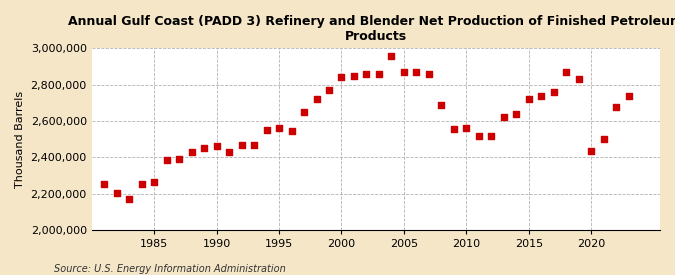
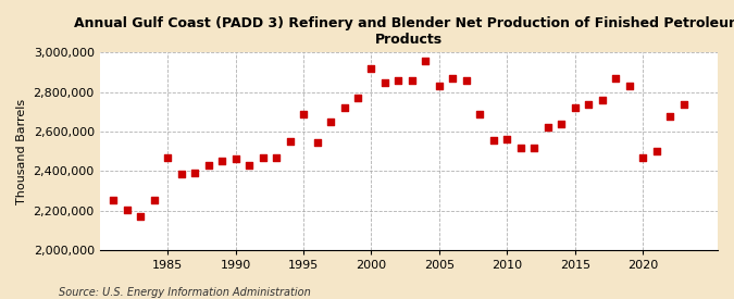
1985: 2,260,000 -> 2,470,000
1995: 2,560,000 -> 2,690,000
2000: 2,840,000 -> 2,920,000
2005: 2,870,000 -> 2,830,000
2020: 2,440,000 -> 2,470,000
